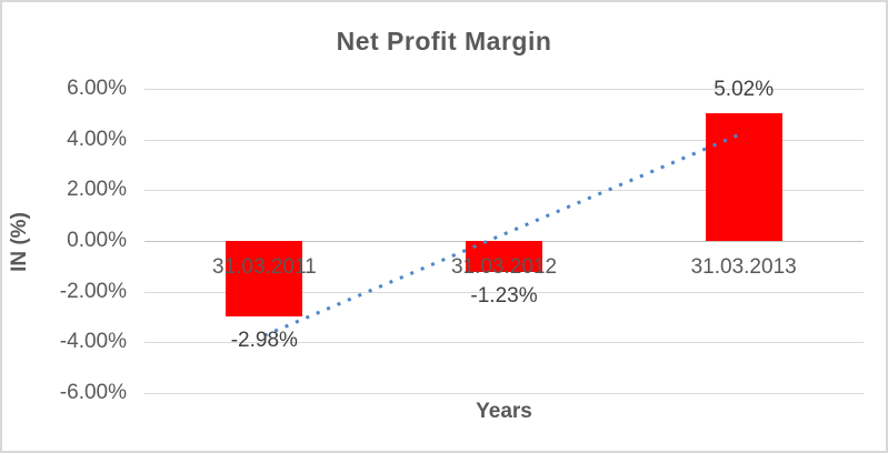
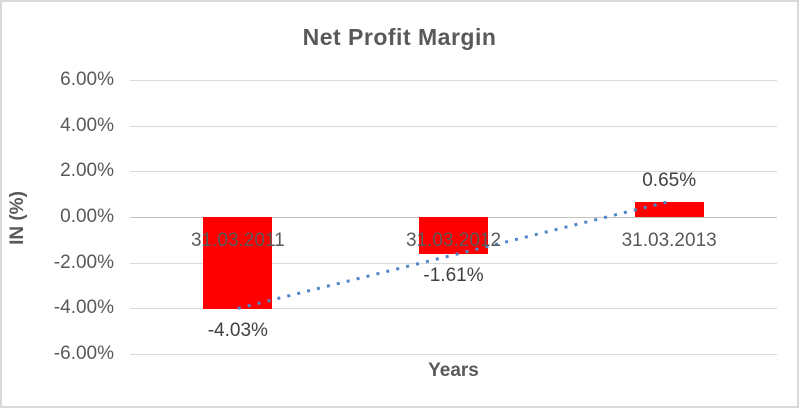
31.03.2011: -2.98% -> -4.03%
31.03.2012: -1.23% -> -1.61%
31.03.2013: 5.02% -> 0.65%
